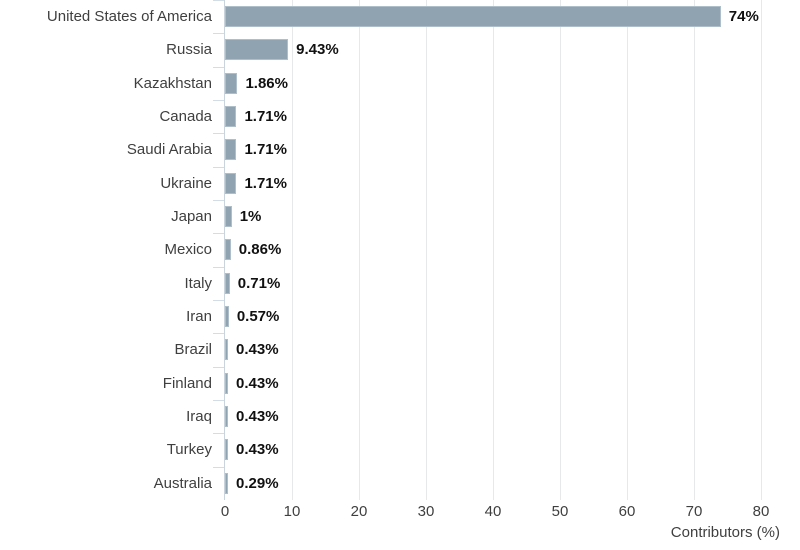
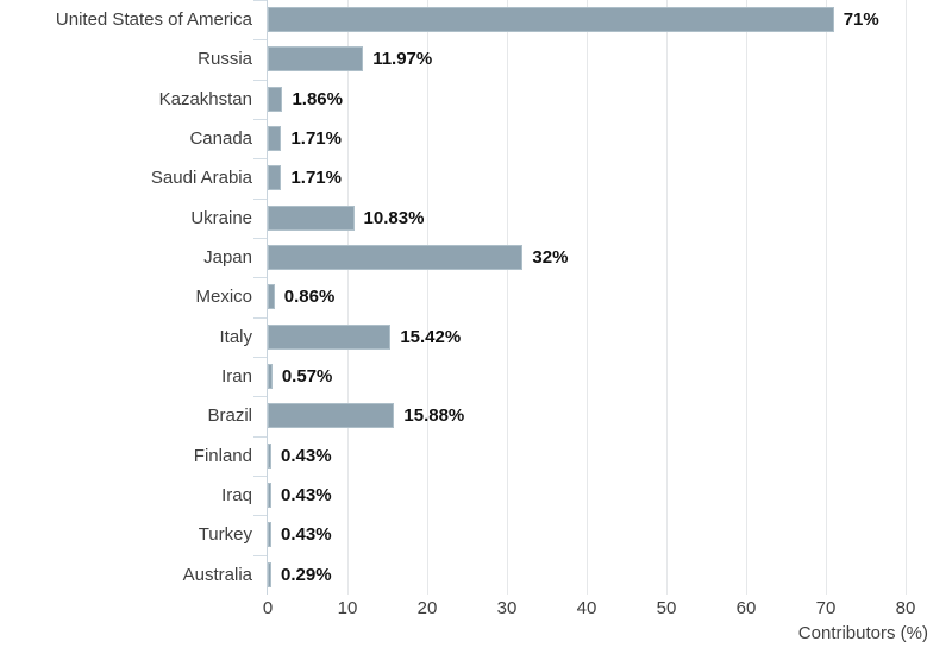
United States of America: 74% -> 71%
Russia: 9.43% -> 11.97%
Ukraine: 1.71% -> 10.83%
Japan: 1% -> 32%
Italy: 0.71% -> 15.42%
Brazil: 0.43% -> 15.88%
